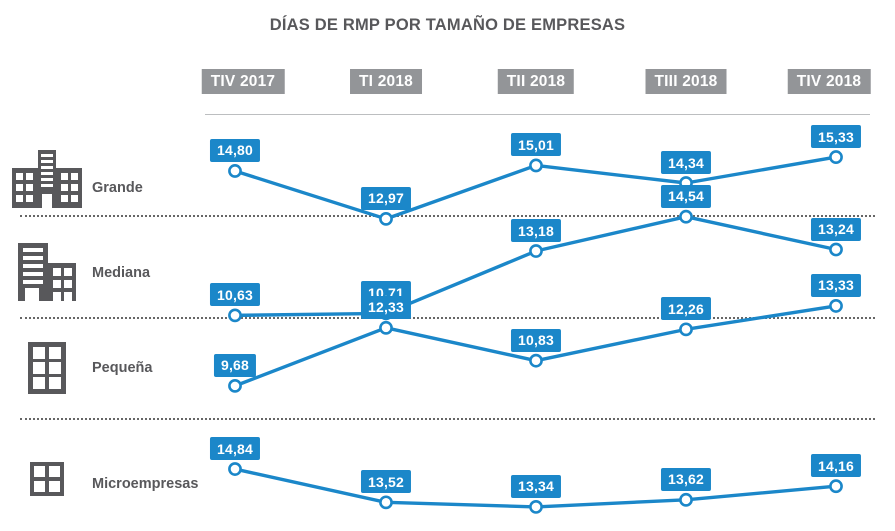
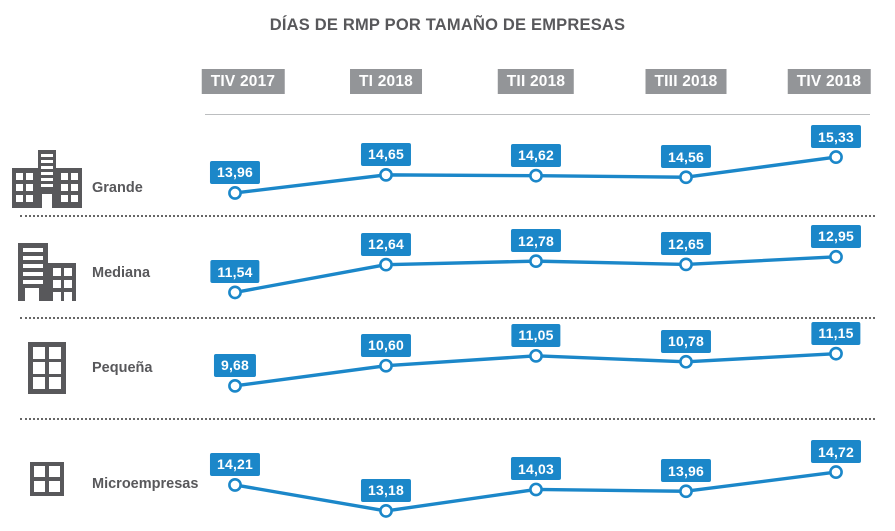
Grande/TIV 2017: 14,80 -> 13,96
Mediana/TIV 2017: 10,63 -> 11,54
Microempresas/TIV 2017: 14,84 -> 14,21
Grande/TI 2018: 12,97 -> 14,65
Mediana/TI 2018: 10,71 -> 12,64
Pequeña/TI 2018: 12,33 -> 10,60
Microempresas/TI 2018: 13,52 -> 13,18
Grande/TII 2018: 15,01 -> 14,62
Mediana/TII 2018: 13,18 -> 12,78
Pequeña/TII 2018: 10,83 -> 11,05
Microempresas/TII 2018: 13,34 -> 14,03
Grande/TIII 2018: 14,34 -> 14,56
Mediana/TIII 2018: 14,54 -> 12,65
Pequeña/TIII 2018: 12,26 -> 10,78
Microempresas/TIII 2018: 13,62 -> 13,96
Mediana/TIV 2018: 13,24 -> 12,95
Pequeña/TIV 2018: 13,33 -> 11,15
Microempresas/TIV 2018: 14,16 -> 14,72
